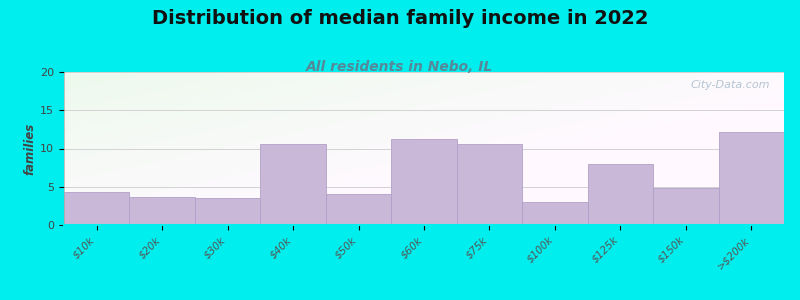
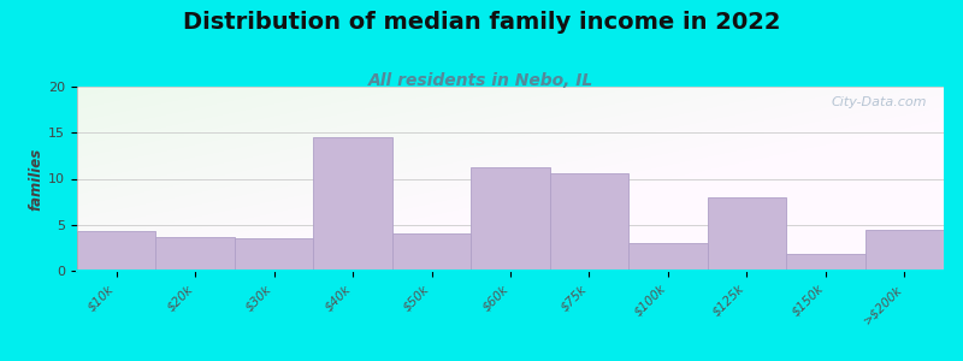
$40k: 10.6 -> 14.5
$150k: 4.8 -> 1.8
>$200k: 12.2 -> 4.5
